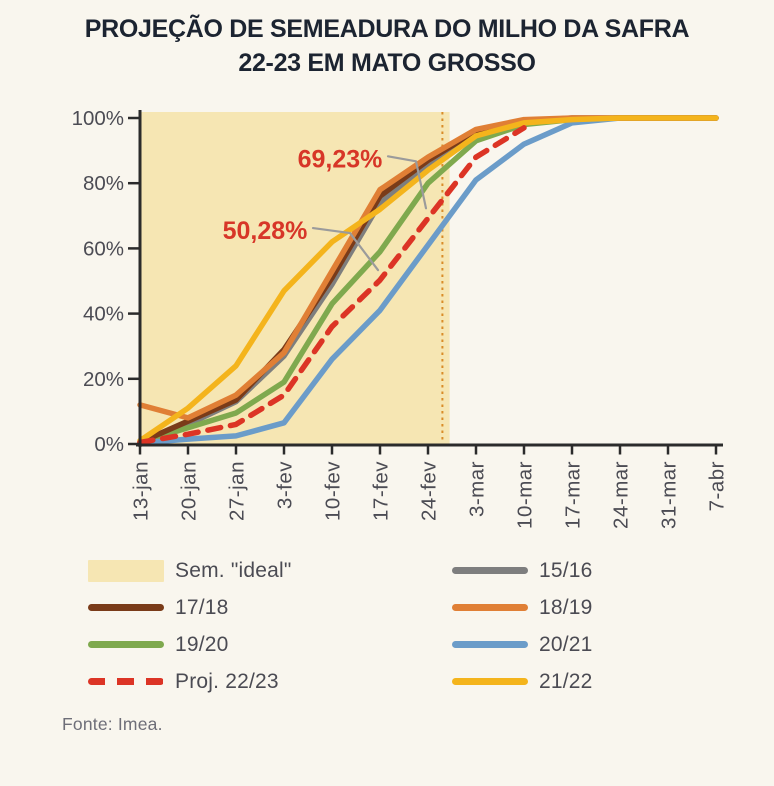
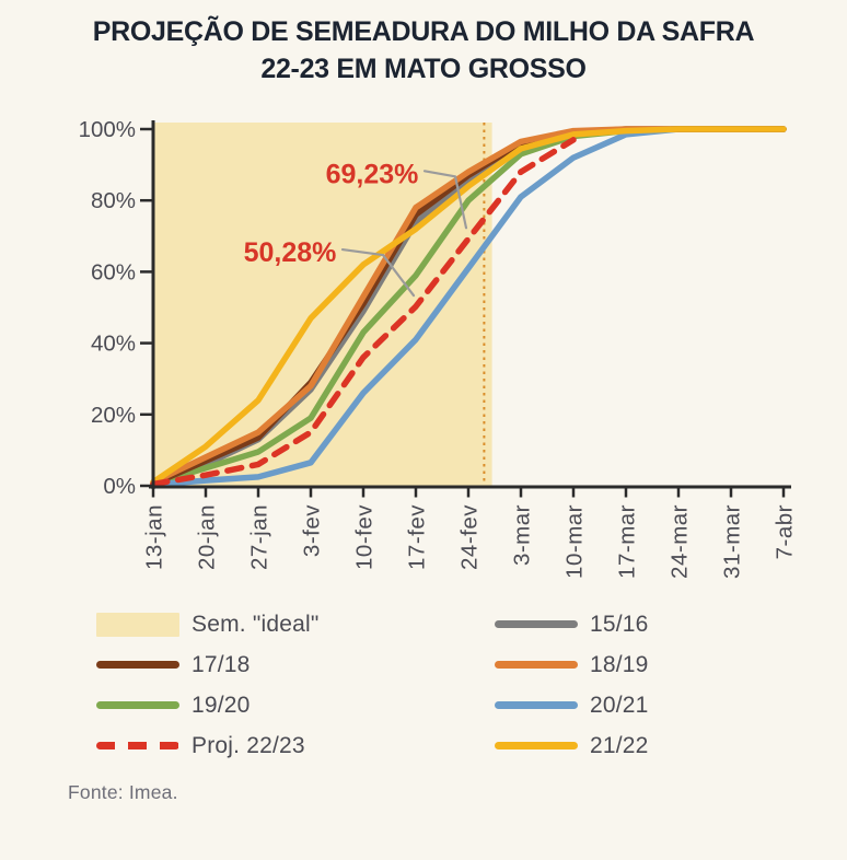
18/19/13-jan: 12% -> 1%
